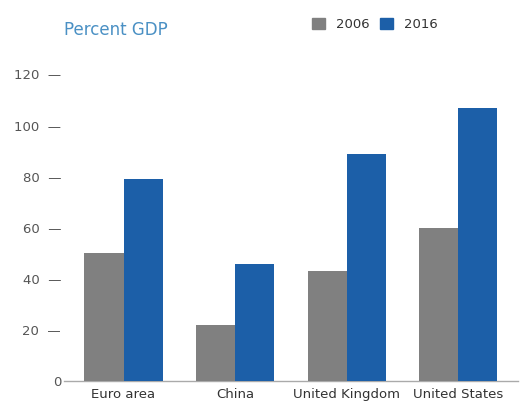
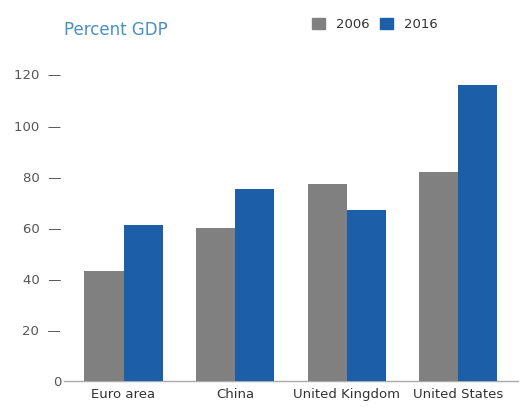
2006/Euro area: 50  — -> 43  —
2016/Euro area: 79  — -> 61  —
2006/China: 22  — -> 60  —
2016/China: 46  — -> 75  —
2006/United Kingdom: 43  — -> 77  —
2016/United Kingdom: 89  — -> 67  —
2006/United States: 60  — -> 82  —
2016/United States: 107  — -> 116  —
